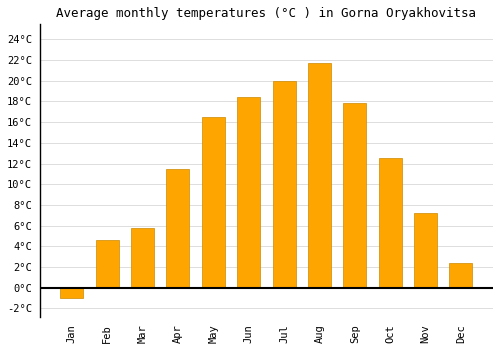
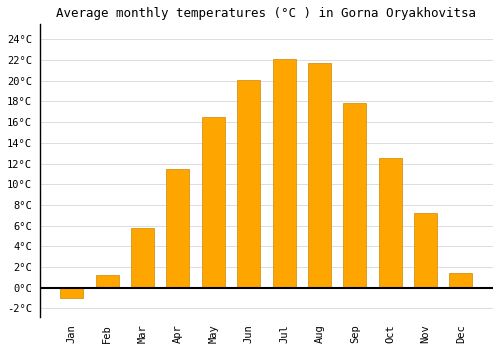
Feb: 4.6°C -> 1.2°C
Jun: 18.4°C -> 20.1°C
Jul: 20.0°C -> 22.1°C
Dec: 2.4°C -> 1.4°C
